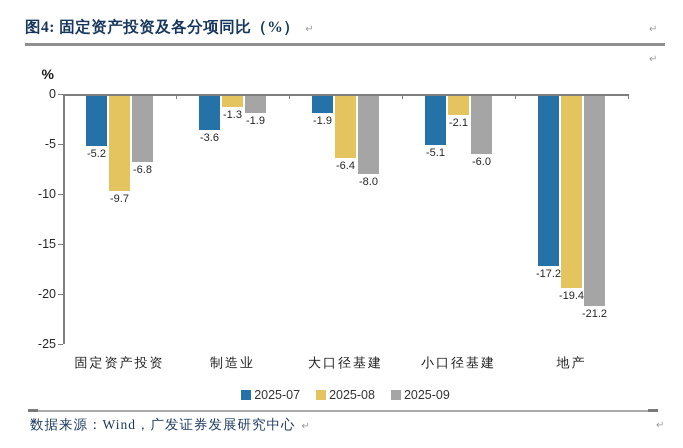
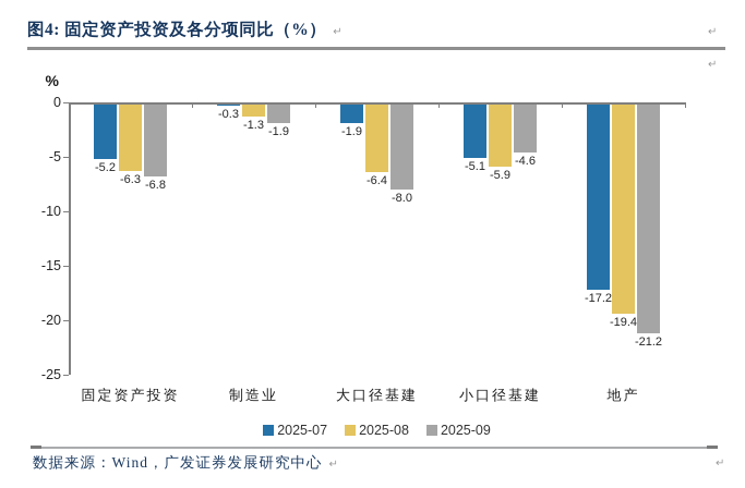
2025-08/固定资产投资: -9.7 -> -6.3
2025-07/制造业: -3.6 -> -0.3
2025-08/小口径基建: -2.1 -> -5.9
2025-09/小口径基建: -6.0 -> -4.6
